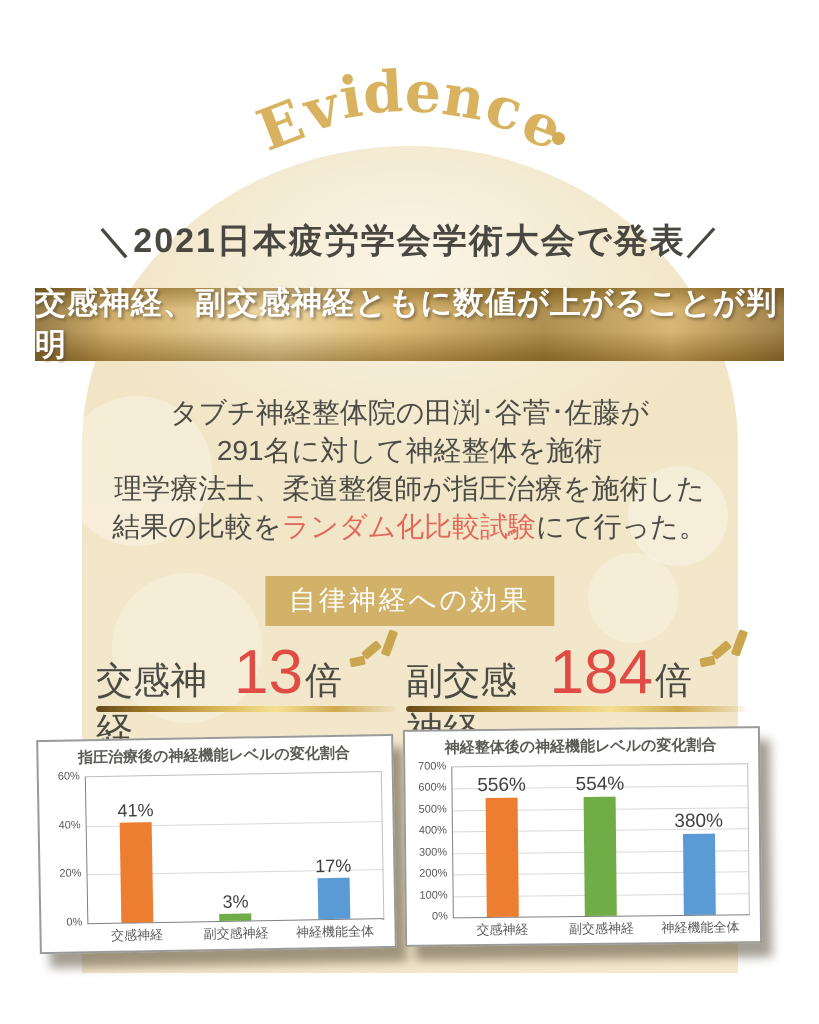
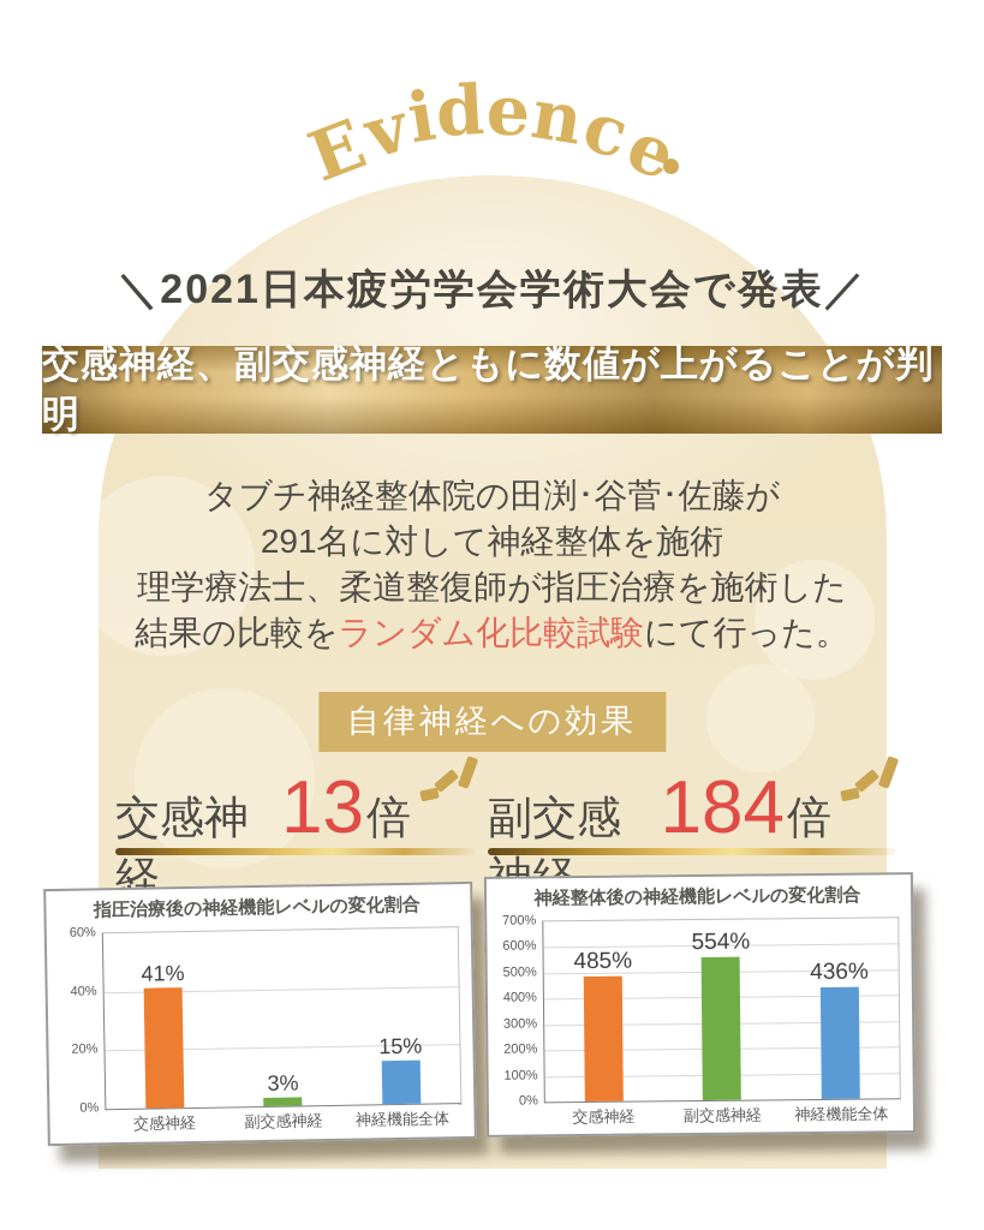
指圧治療後の神経機能レベルの変化割合/神経機能全体: 17% -> 15%
神経整体後の神経機能レベルの変化割合/交感神経: 556% -> 485%
神経整体後の神経機能レベルの変化割合/神経機能全体: 380% -> 436%
